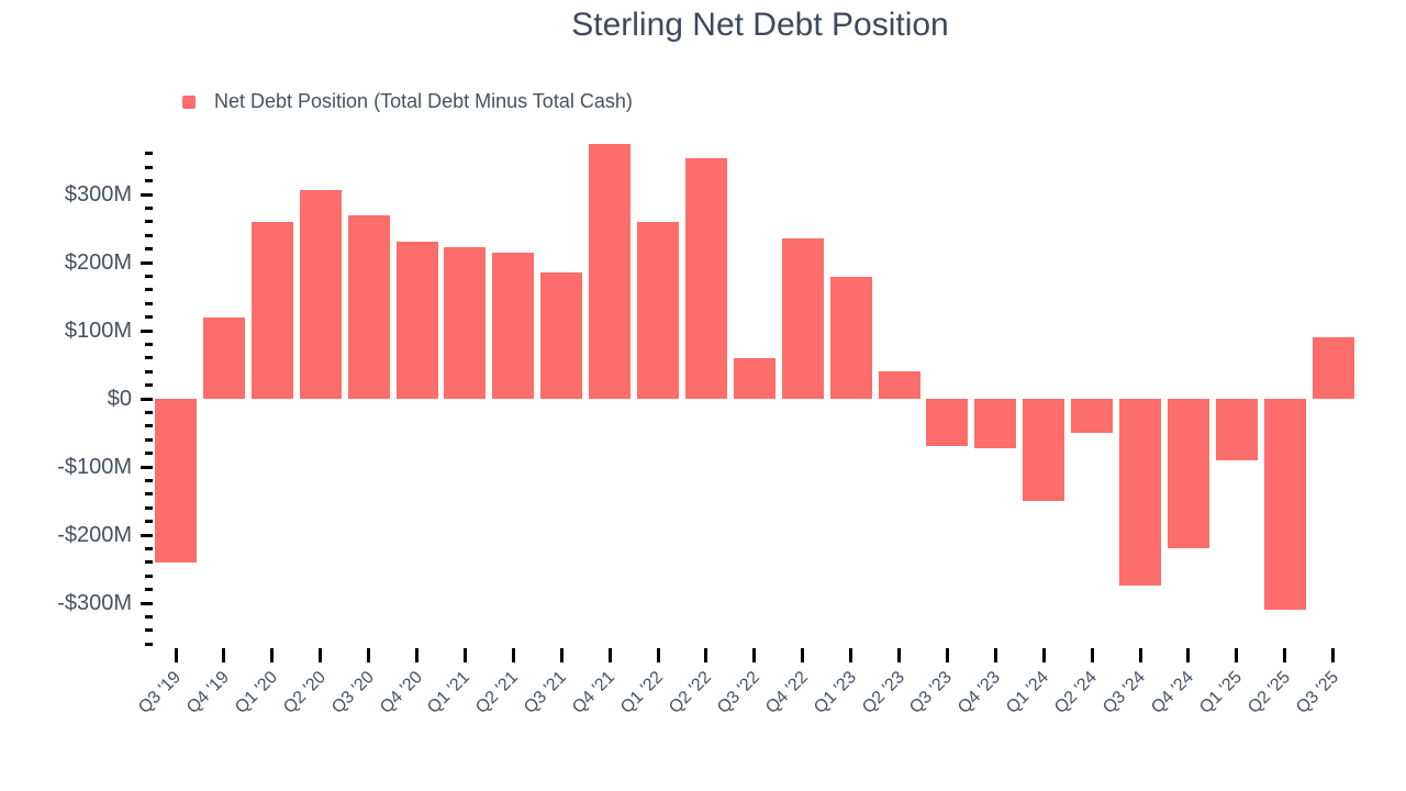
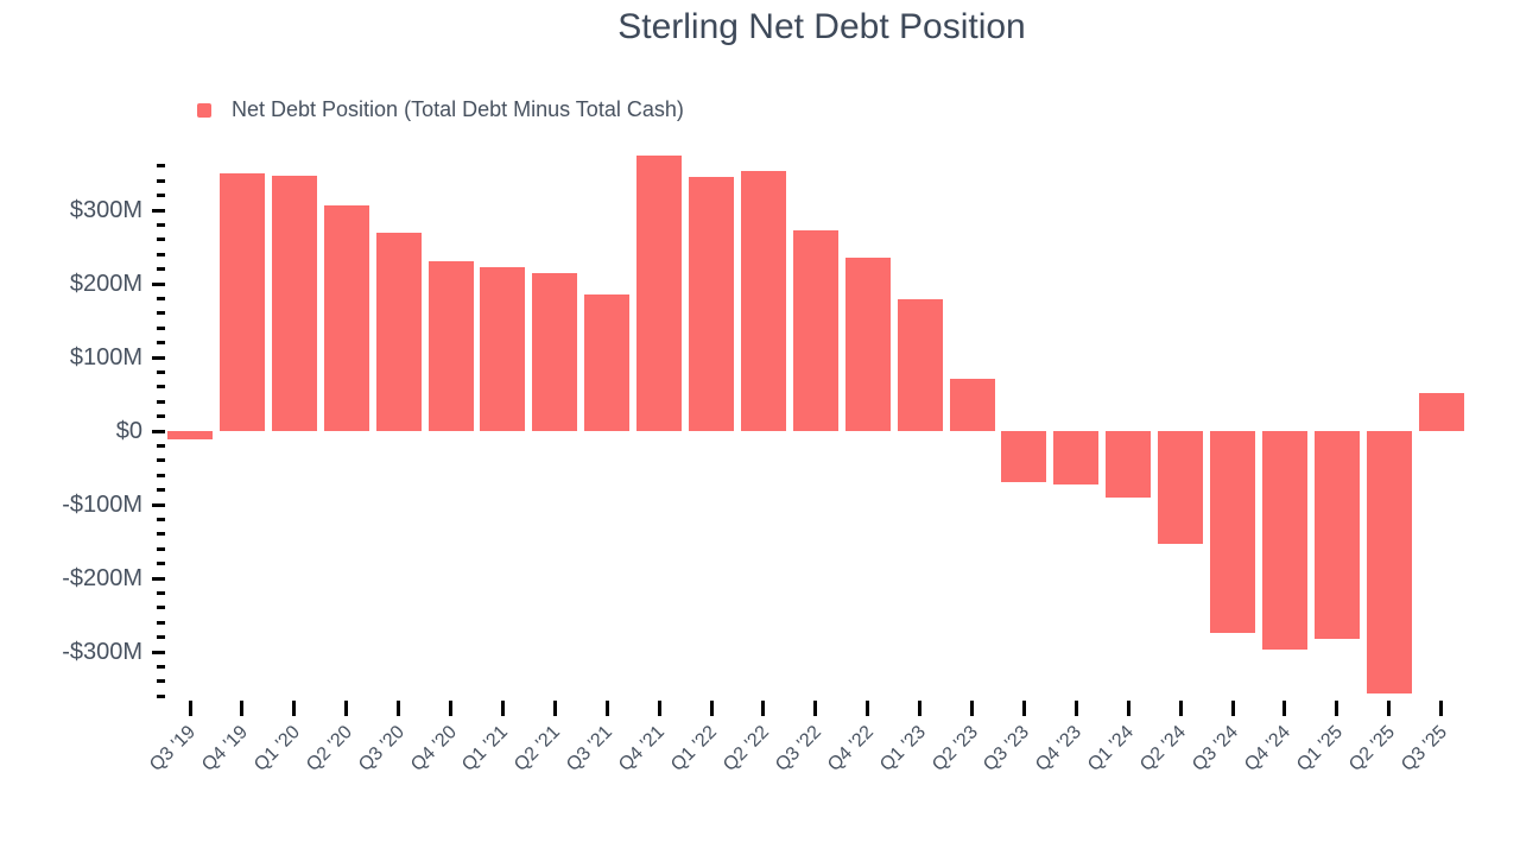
Q3 '19: -$240M -> -$10M
Q4 '19: $120M -> $350M
Q1 '20: $260M -> $350M
Q1 '22: $260M -> $340M
Q3 '22: $60M -> $270M
Q2 '23: $40M -> $70M
Q1 '24: -$150M -> -$90M
Q2 '24: -$50M -> -$150M
Q4 '24: -$220M -> -$300M
Q1 '25: -$90M -> -$280M
Q2 '25: -$310M -> -$360M
Q3 '25: $90M -> $50M
